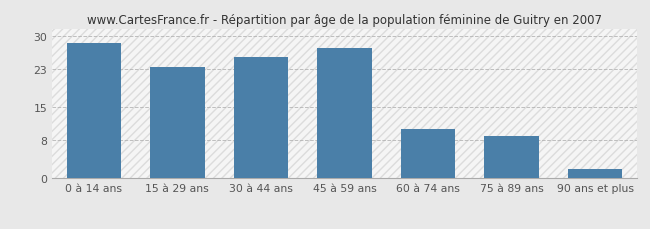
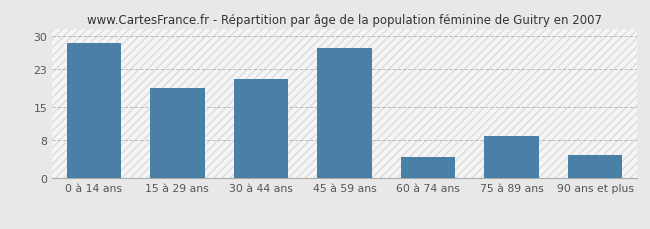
15 à 29 ans: 23.5 -> 19.0
30 à 44 ans: 25.5 -> 21.0
60 à 74 ans: 10.5 -> 4.5
90 ans et plus: 2.0 -> 5.0
